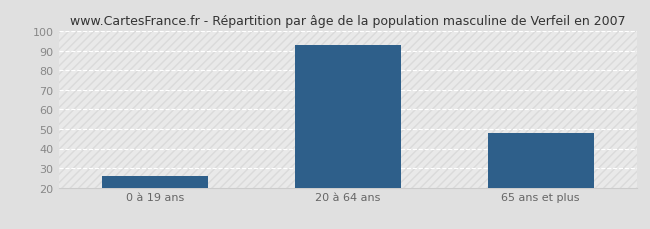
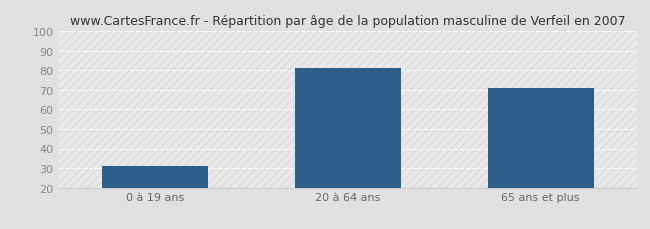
0 à 19 ans: 26 -> 31
20 à 64 ans: 93 -> 81
65 ans et plus: 48 -> 71
